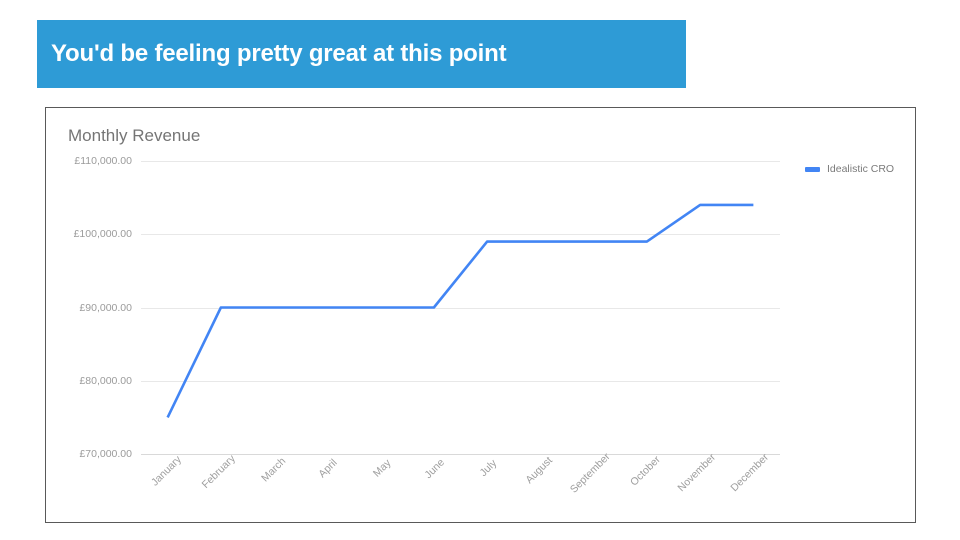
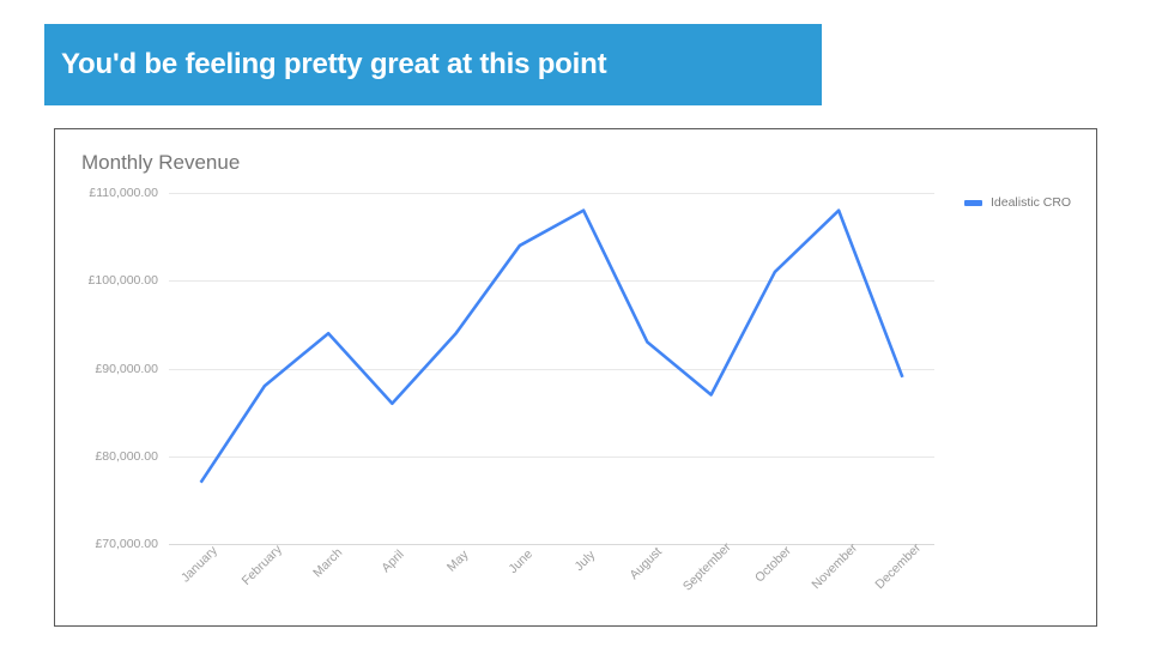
January: £75000 -> £77000
February: £90000 -> £88000
March: £90000 -> £94000
April: £90000 -> £86000
May: £90000 -> £94000
June: £90000 -> £104000
July: £99000 -> £108000
August: £99000 -> £93000
September: £99000 -> £87000
October: £99000 -> £101000
November: £104000 -> £108000
December: £104000 -> £89000
